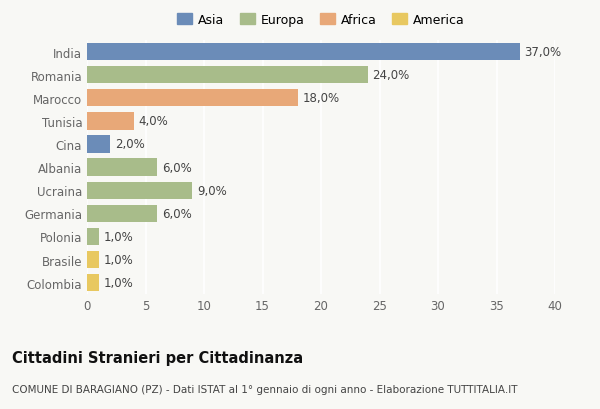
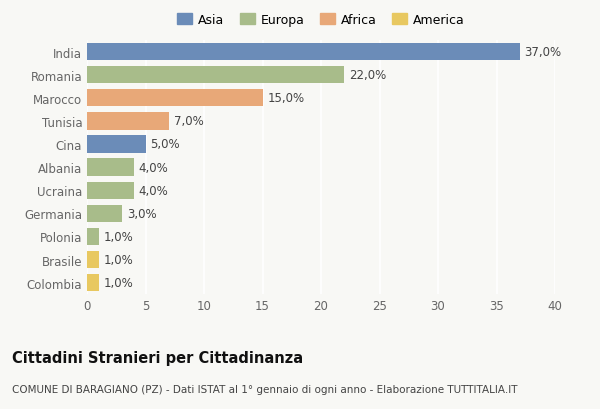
Romania: 24,0% -> 22,0%
Marocco: 18,0% -> 15,0%
Tunisia: 4,0% -> 7,0%
Cina: 2,0% -> 5,0%
Albania: 6,0% -> 4,0%
Ucraina: 9,0% -> 4,0%
Germania: 6,0% -> 3,0%
